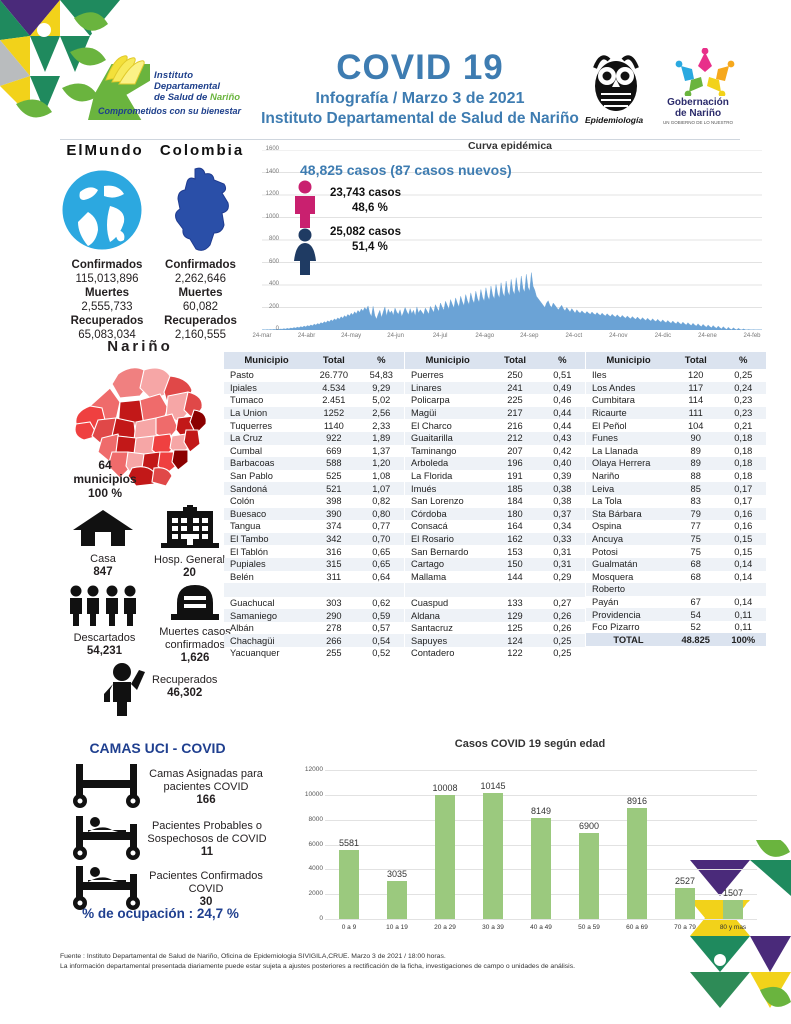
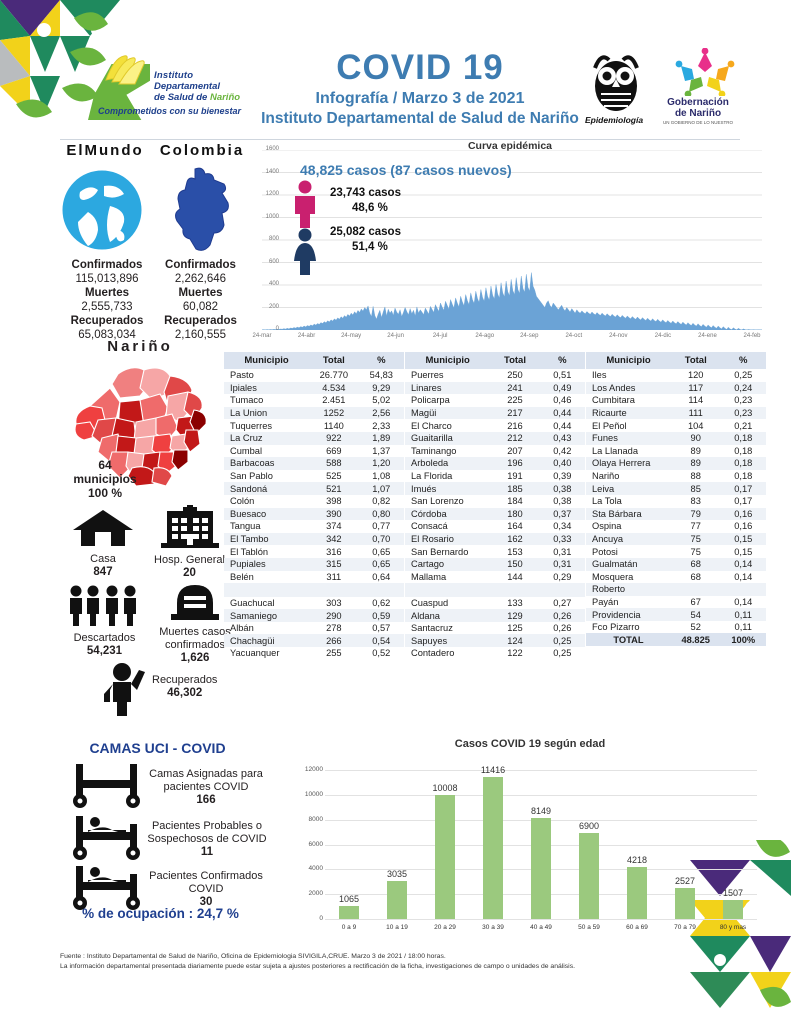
Casos COVID 19 según edad/0 a 9: 5581 -> 1065
Casos COVID 19 según edad/30 a 39: 10145 -> 11416
Casos COVID 19 según edad/60 a 69: 8916 -> 4218
